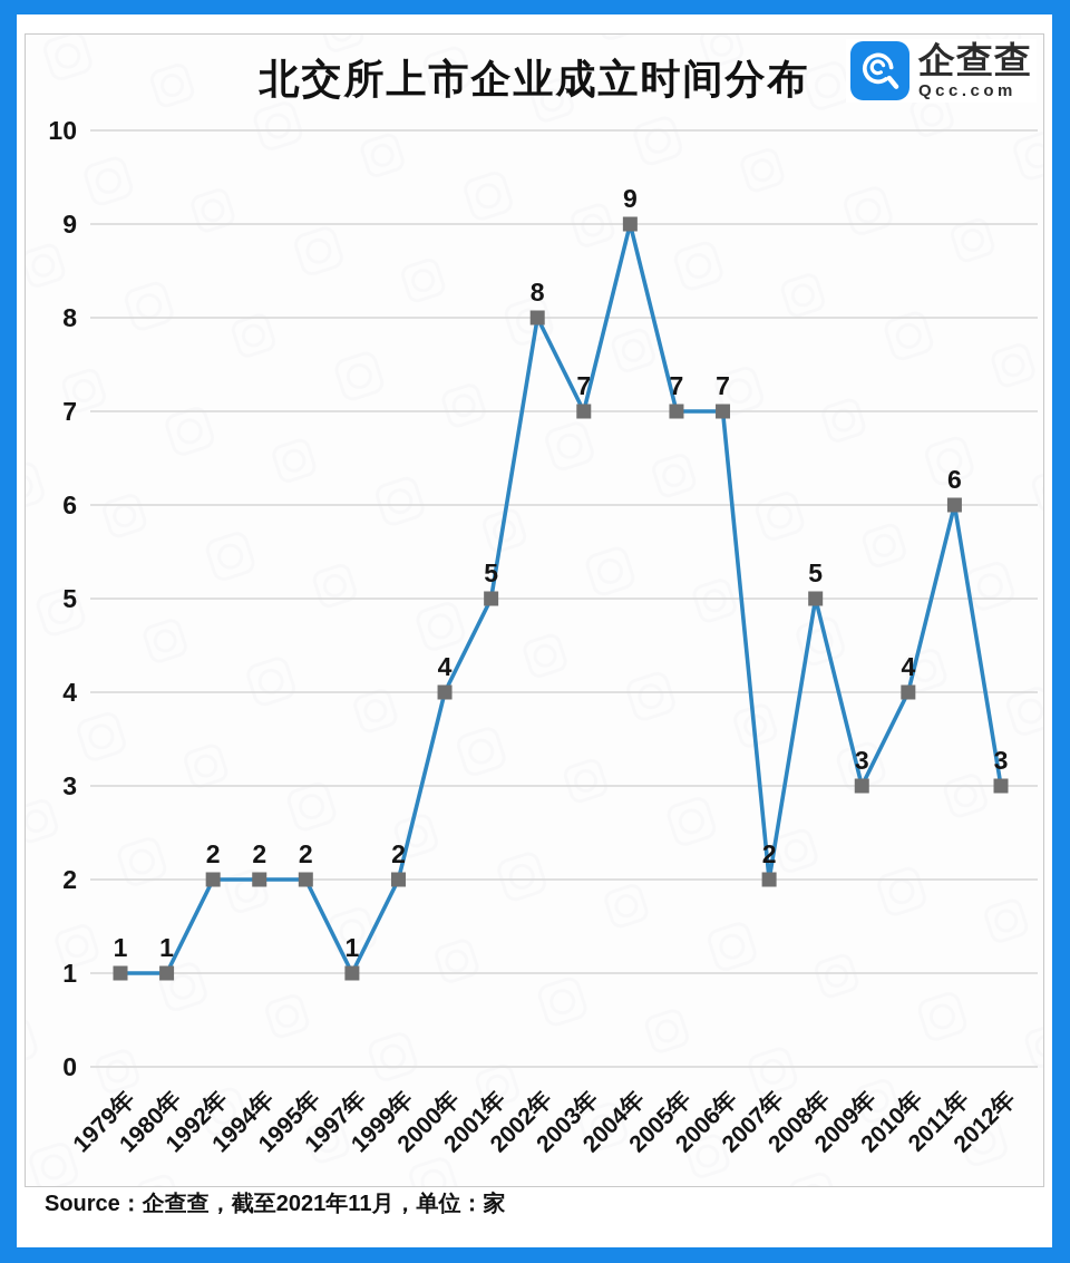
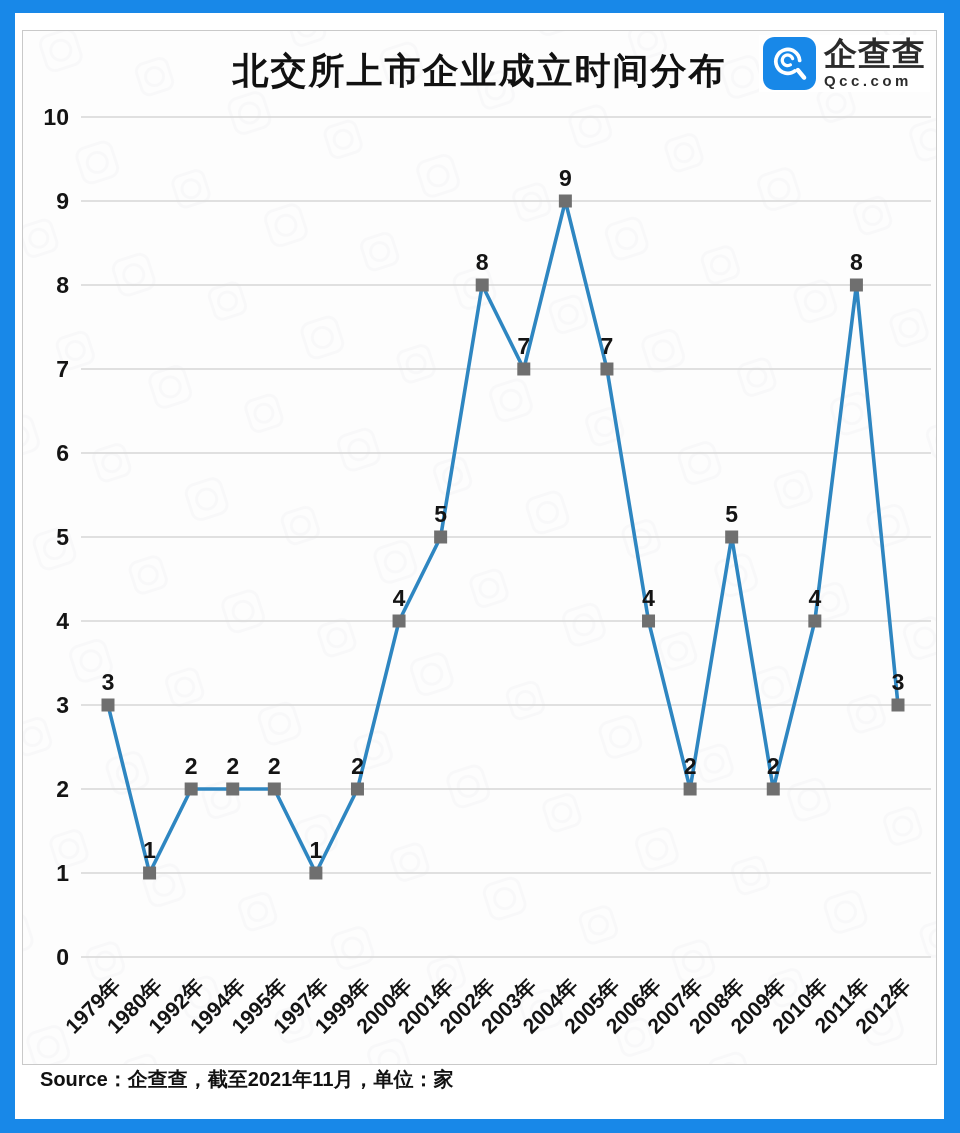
1979年: 1 -> 3
2006年: 7 -> 4
2009年: 3 -> 2
2011年: 6 -> 8
